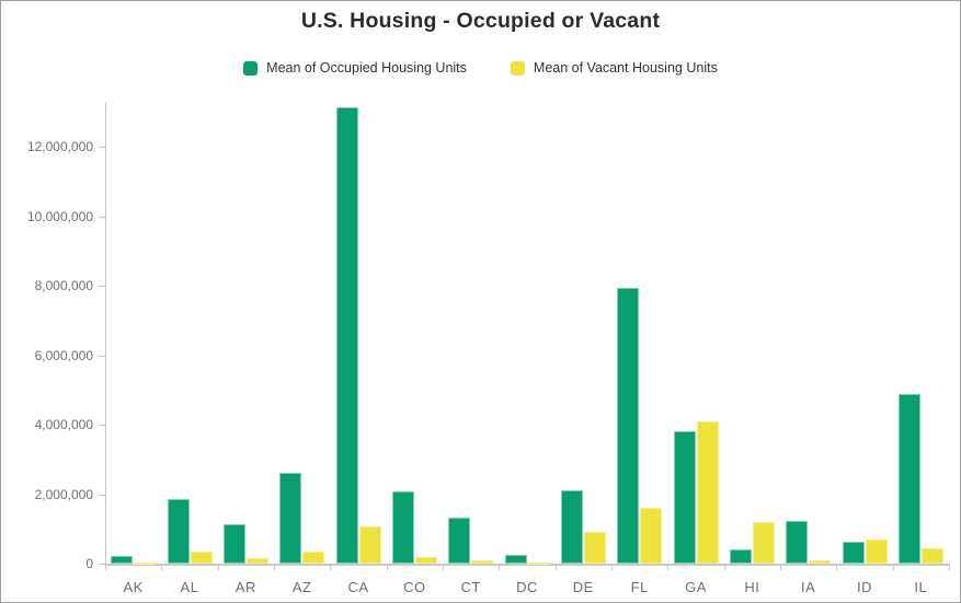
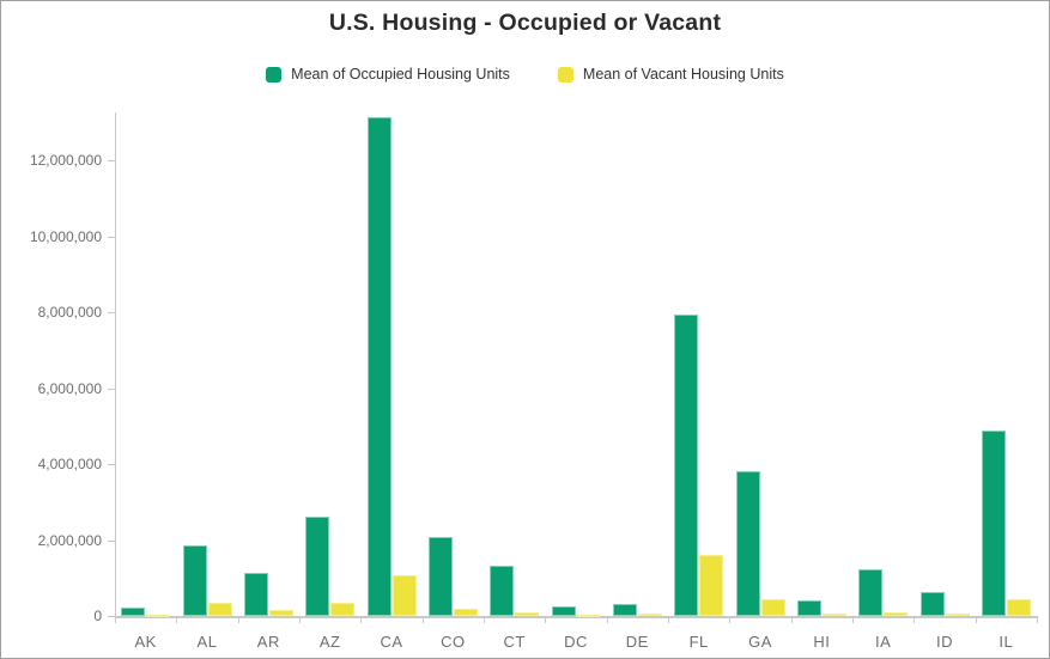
Mean of Occupied Housing Units/DE: 2100000 -> 300000
Mean of Vacant Housing Units/DE: 900000 -> 100000
Mean of Vacant Housing Units/GA: 4100000 -> 400000
Mean of Vacant Housing Units/HI: 1200000 -> 100000
Mean of Vacant Housing Units/ID: 700000 -> 100000
